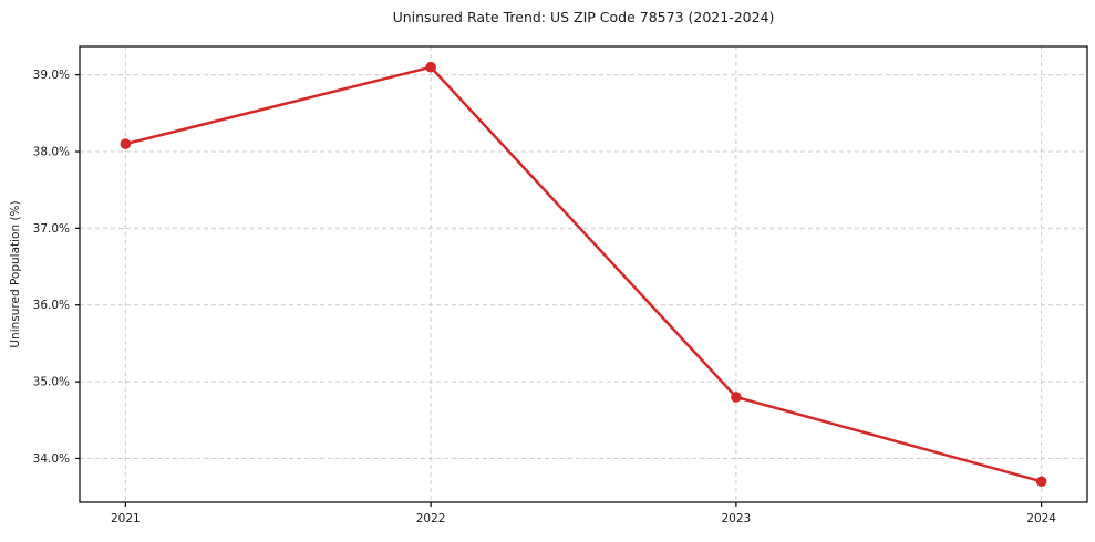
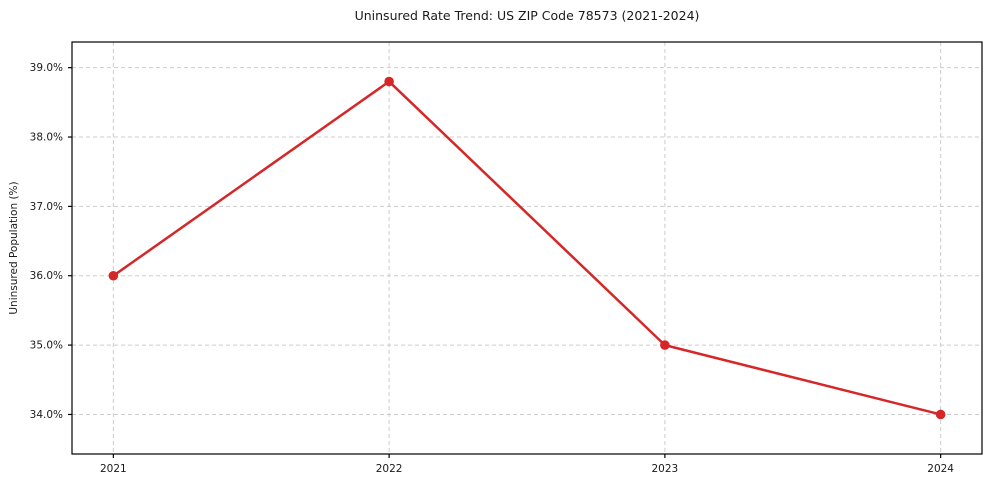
2021: 38.1% -> 36.0%
2022: 39.1% -> 38.8%
2023: 34.8% -> 35.0%
2024: 33.7% -> 34.0%
